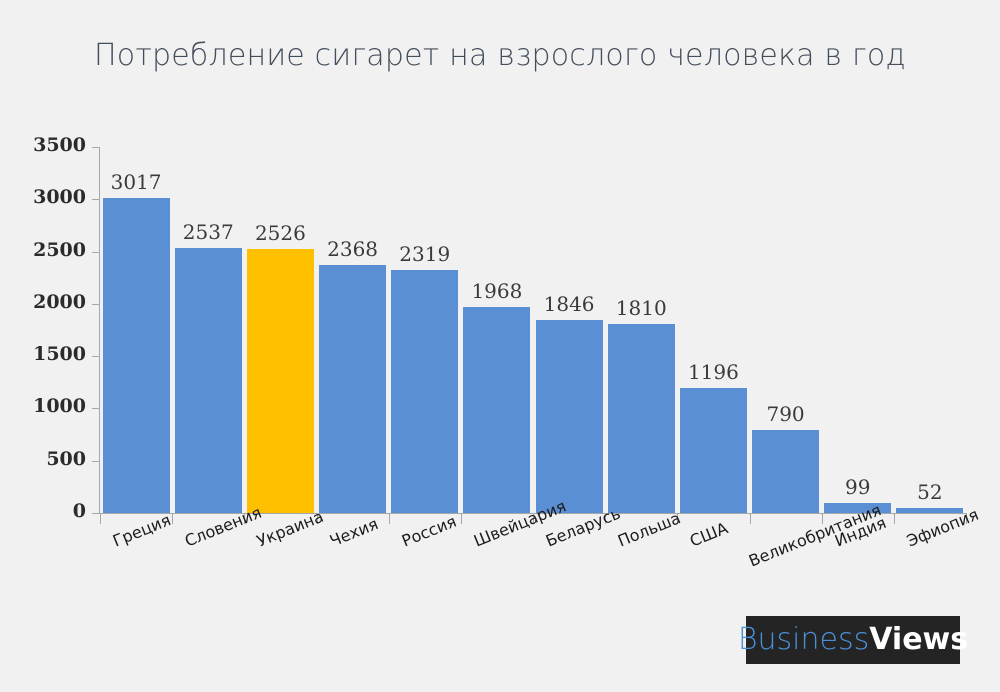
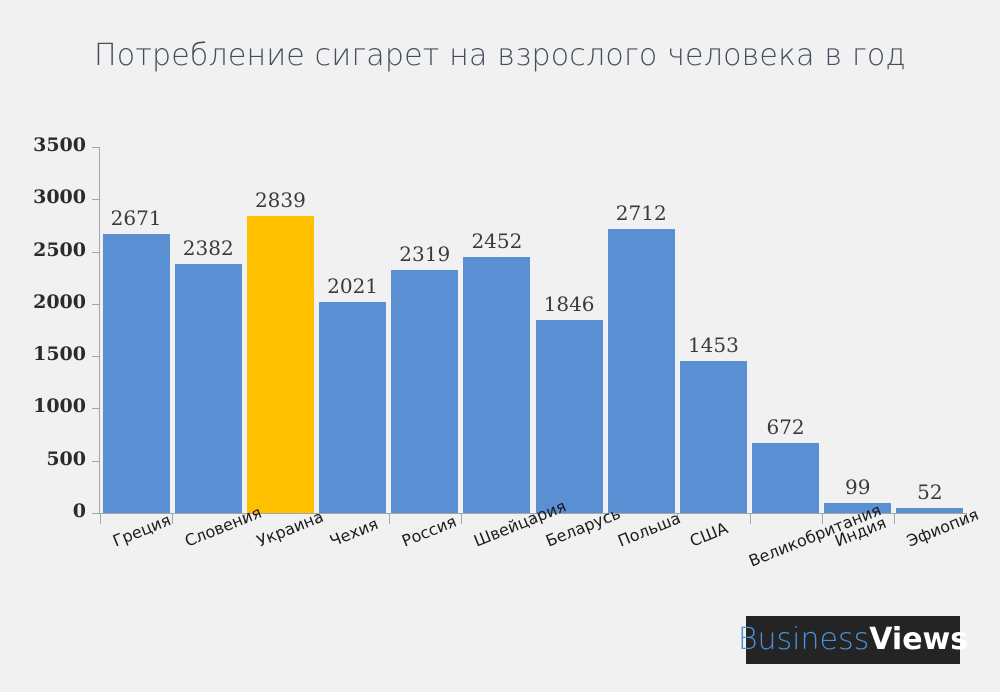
Греция: 3017 -> 2671
Словения: 2537 -> 2382
Украина: 2526 -> 2839
Чехия: 2368 -> 2021
Швейцария: 1968 -> 2452
Польша: 1810 -> 2712
США: 1196 -> 1453
Великобритания: 790 -> 672
